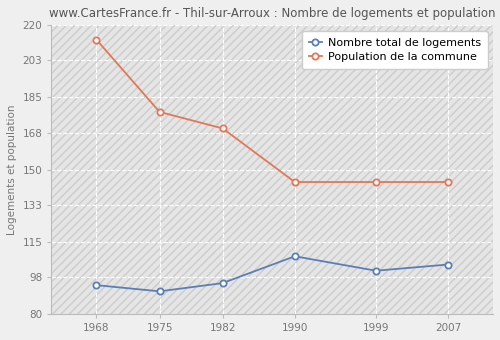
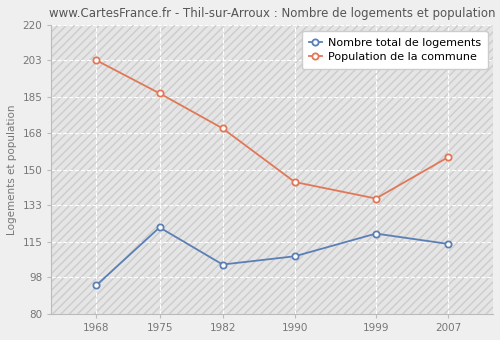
Population de la commune/1968: 213 -> 203
Nombre total de logements/1975: 91 -> 122
Population de la commune/1975: 178 -> 187
Nombre total de logements/1982: 95 -> 104
Nombre total de logements/1999: 101 -> 119
Population de la commune/1999: 144 -> 136
Nombre total de logements/2007: 104 -> 114
Population de la commune/2007: 144 -> 156
